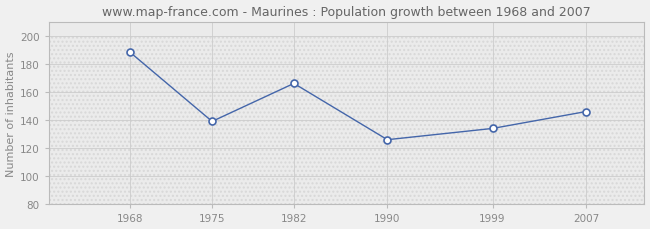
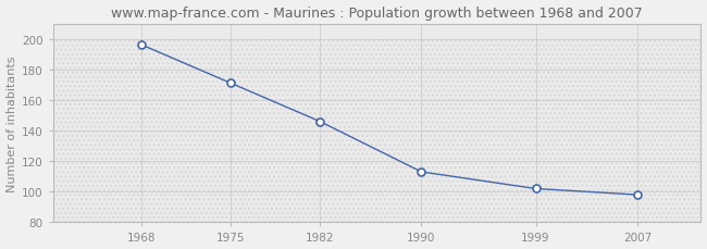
1968: 188 -> 196
1975: 139 -> 171
1982: 166 -> 146
1990: 126 -> 113
1999: 134 -> 102
2007: 146 -> 98
